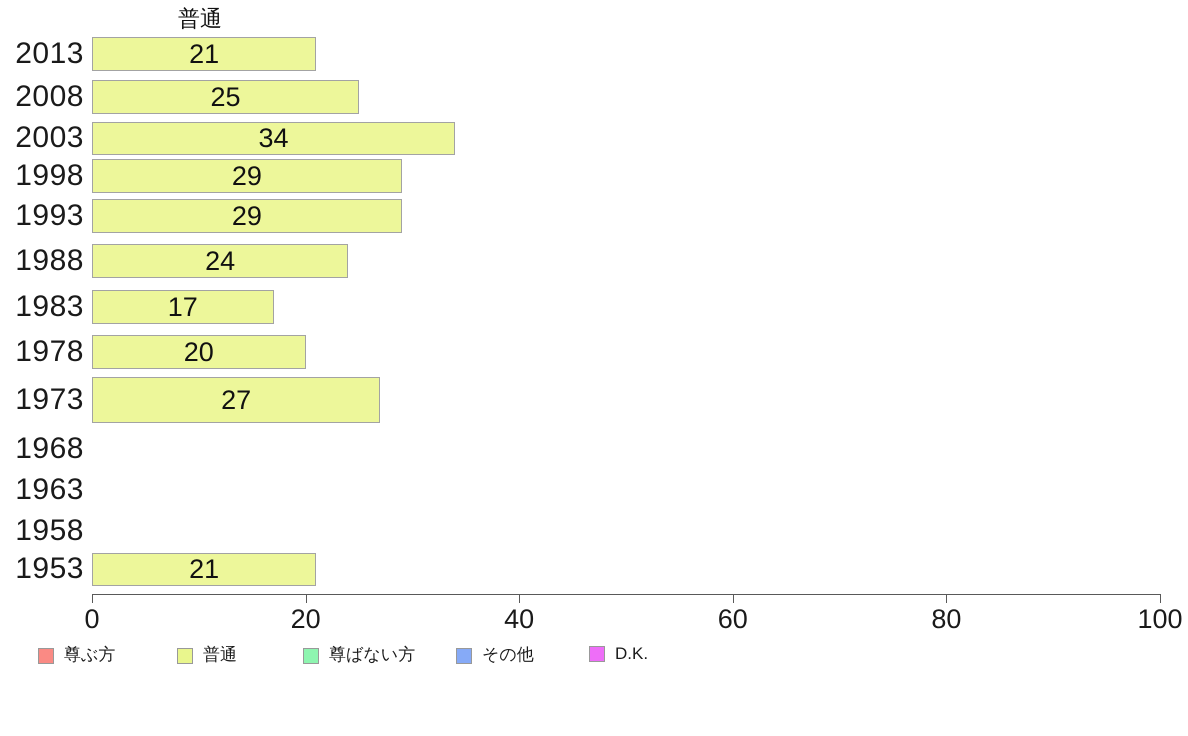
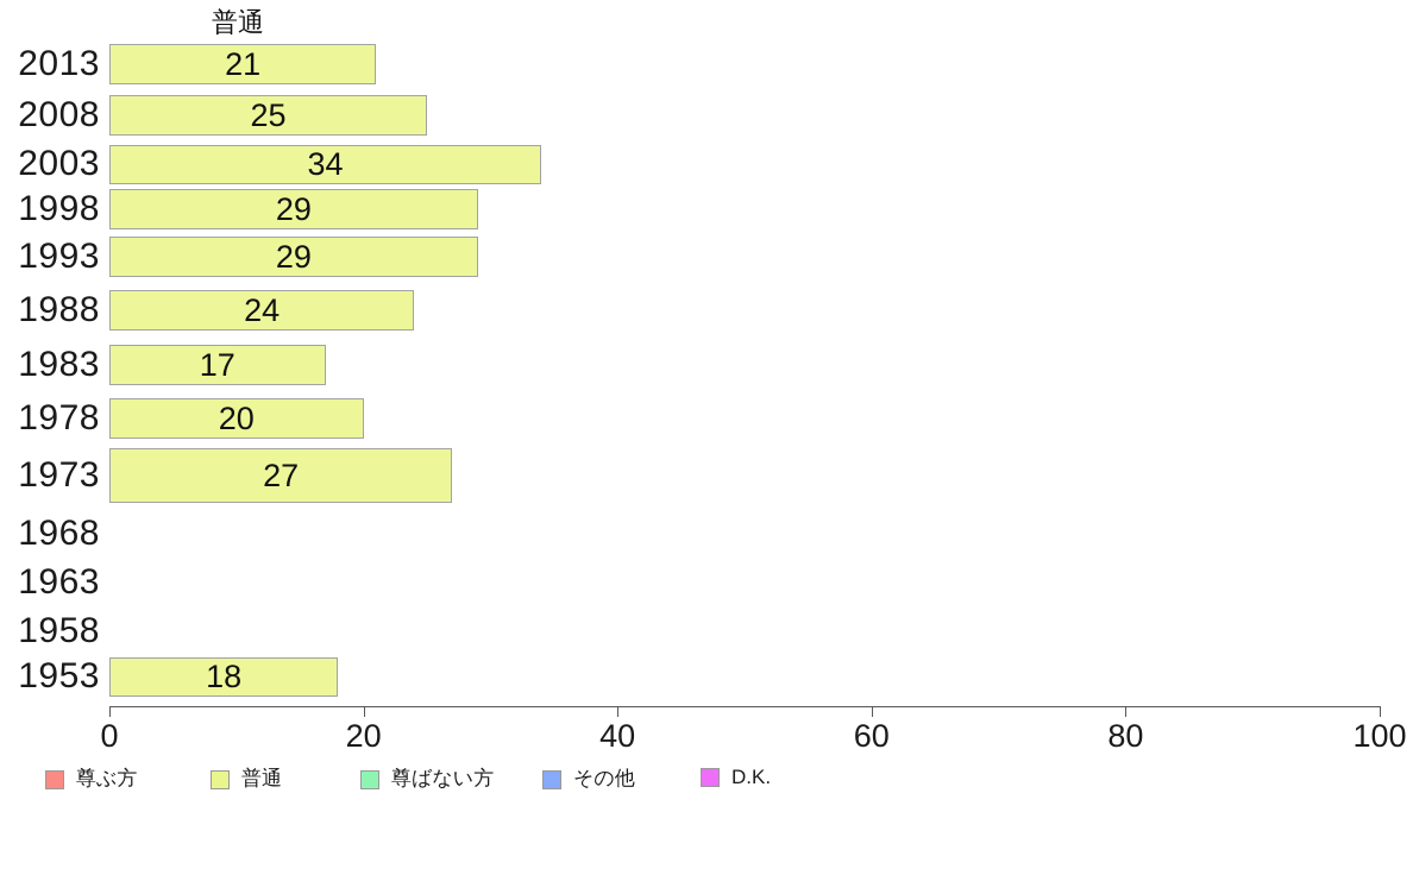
1953: 21 -> 18
